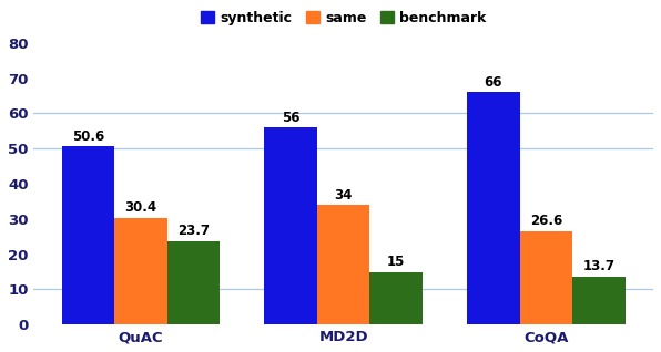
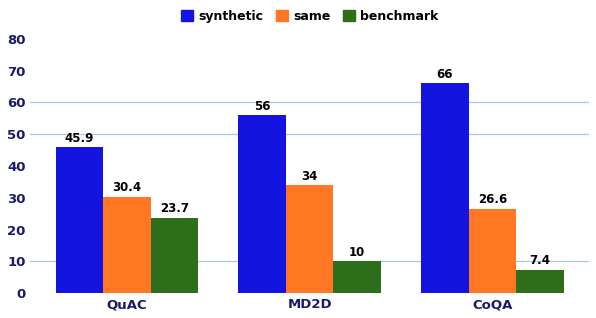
synthetic/QuAC: 50.6 -> 45.9
benchmark/MD2D: 15 -> 10
benchmark/CoQA: 13.7 -> 7.4
